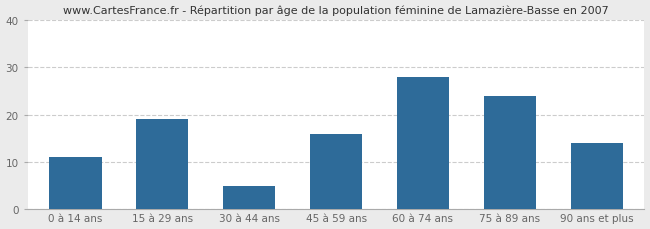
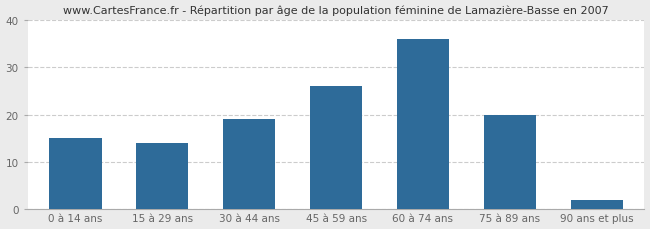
0 à 14 ans: 11 -> 15
15 à 29 ans: 19 -> 14
30 à 44 ans: 5 -> 19
45 à 59 ans: 16 -> 26
60 à 74 ans: 28 -> 36
75 à 89 ans: 24 -> 20
90 ans et plus: 14 -> 2
